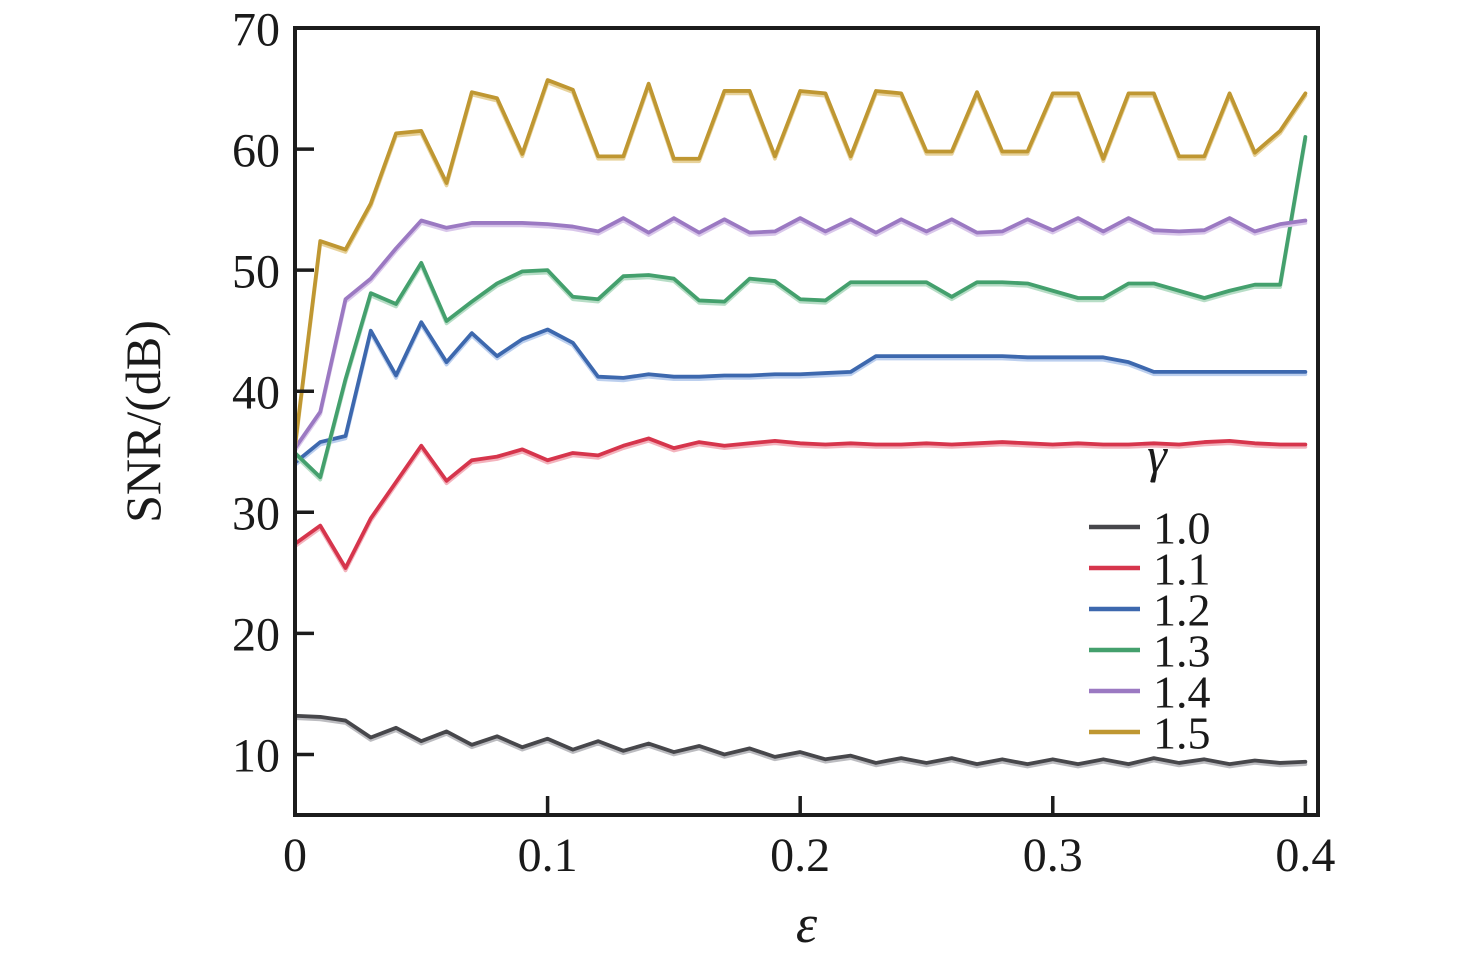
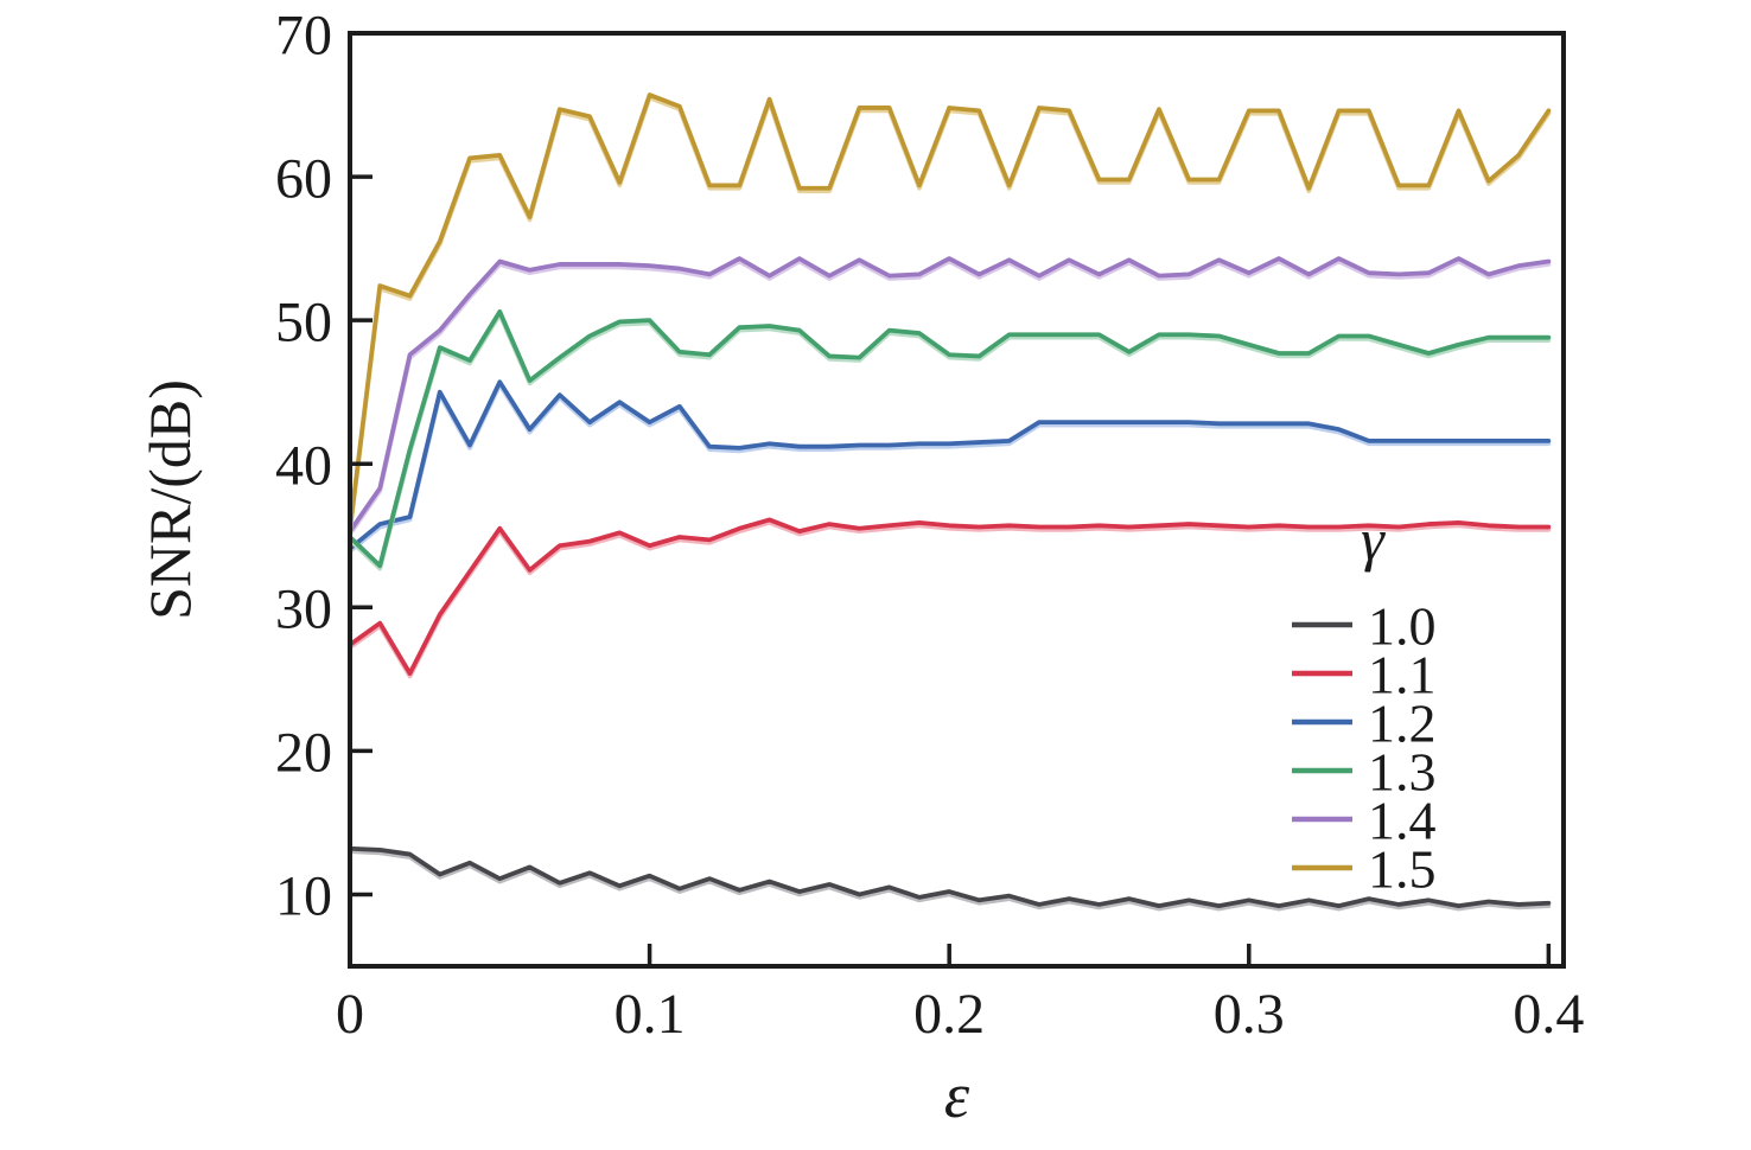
1.2/0.1: 45.1 -> 42.9
1.3/0.4: 61.0 -> 48.8
